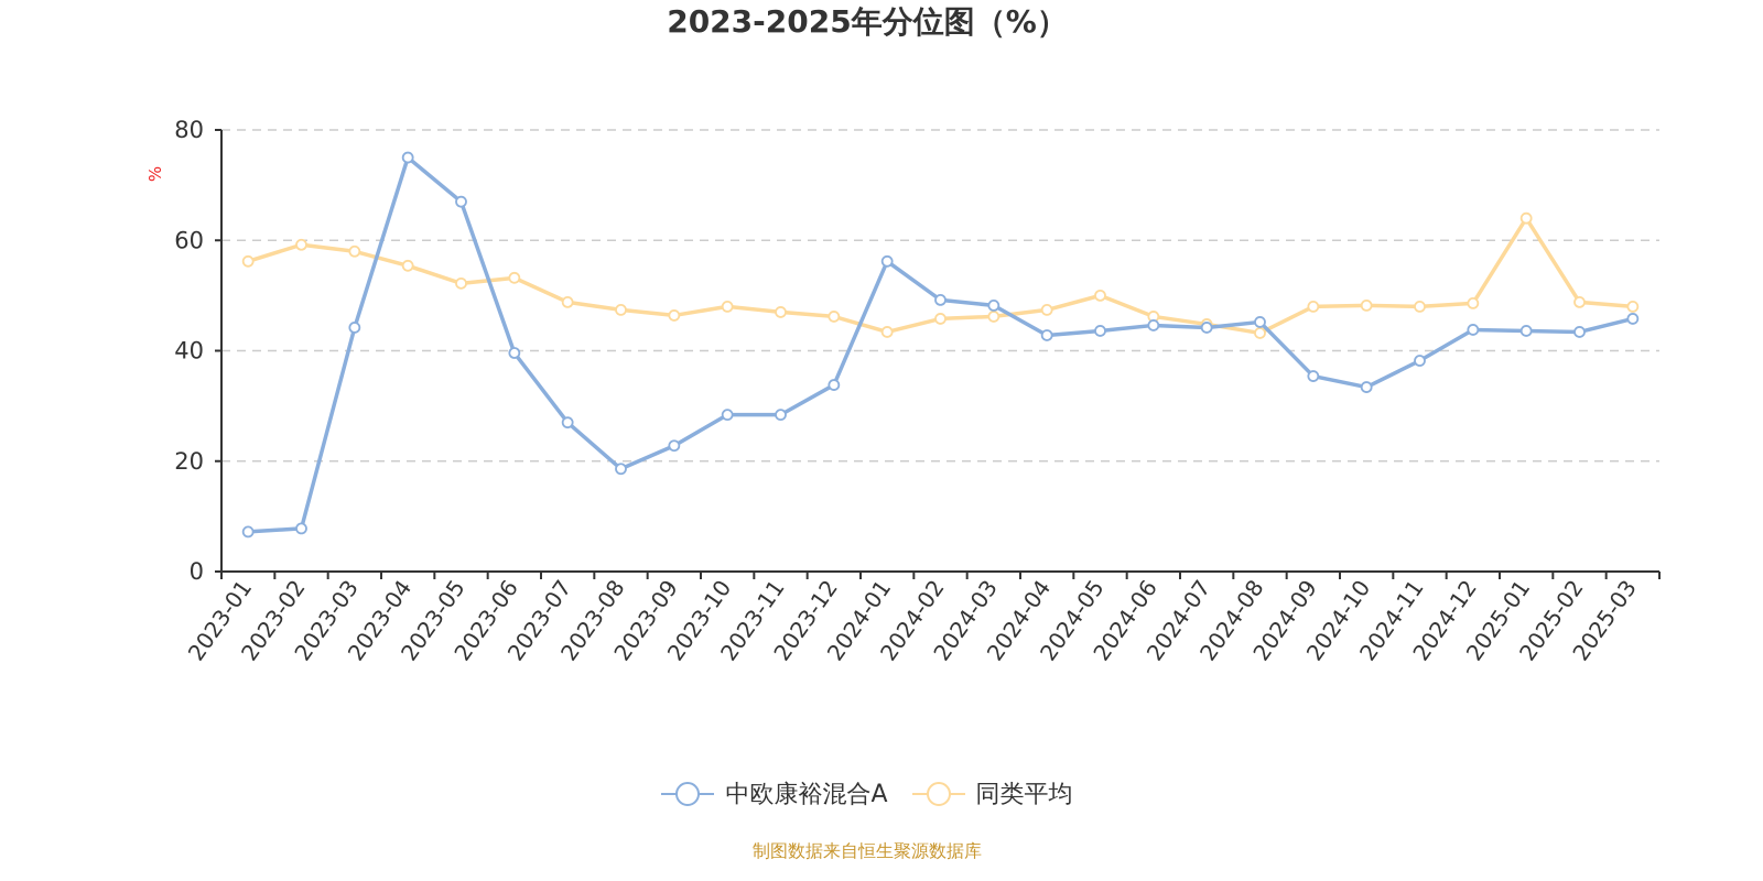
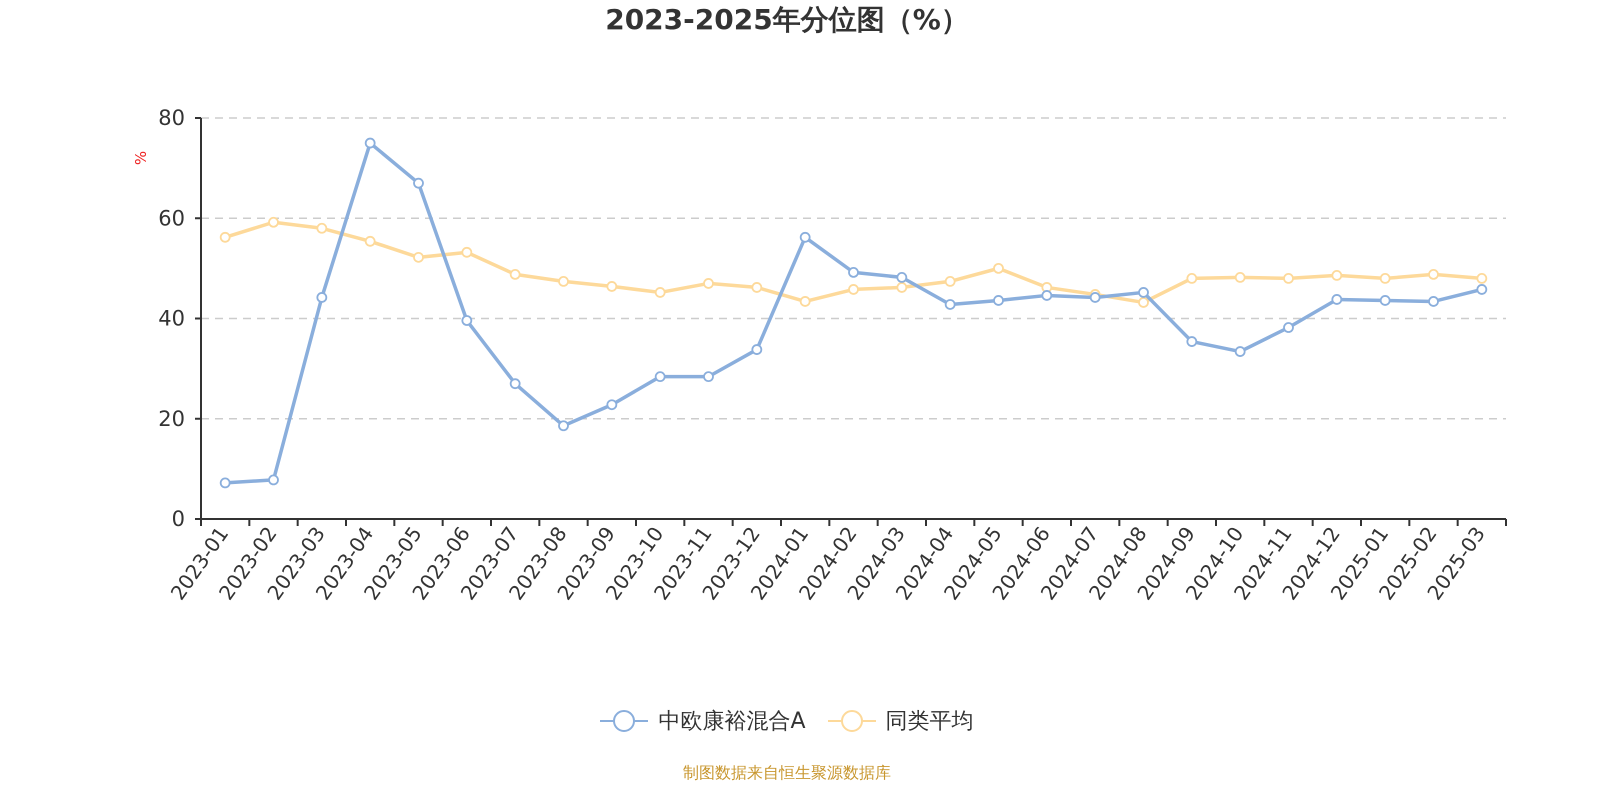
同类平均/2023-10: 48 -> 45
同类平均/2025-01: 64 -> 48
